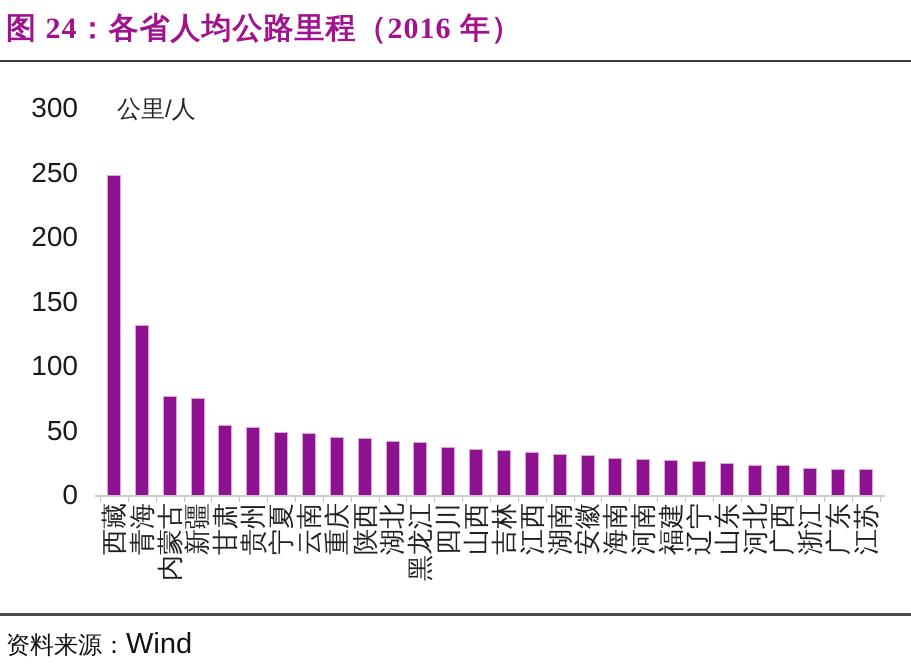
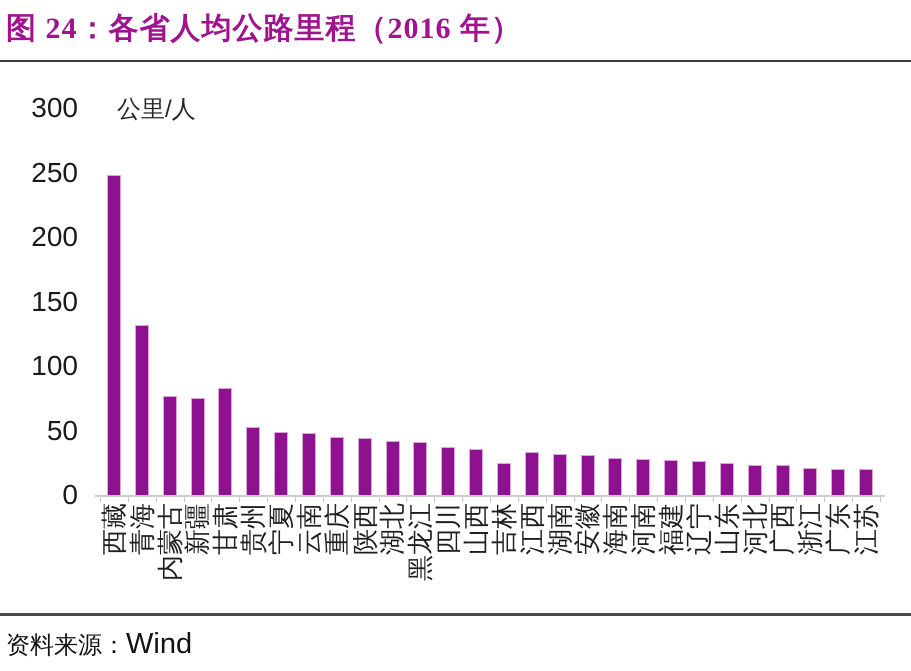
甘肃: 54 -> 83
吉林: 35 -> 25
